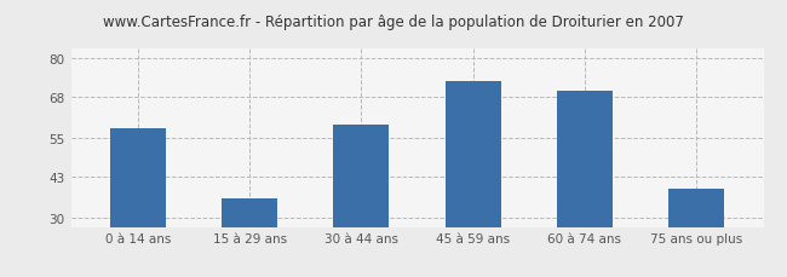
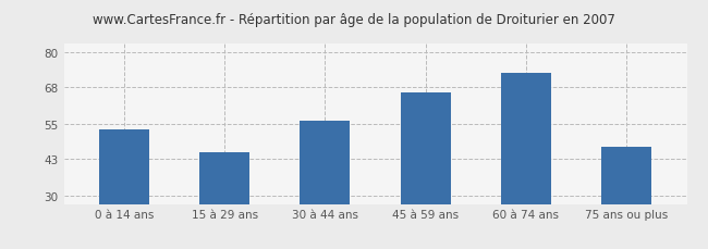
0 à 14 ans: 58 -> 53
15 à 29 ans: 36 -> 45
30 à 44 ans: 59 -> 56
45 à 59 ans: 73 -> 66
60 à 74 ans: 70 -> 73
75 ans ou plus: 39 -> 47
